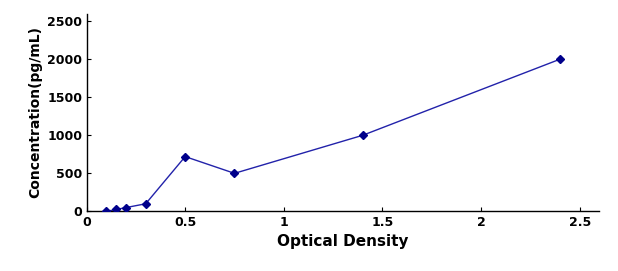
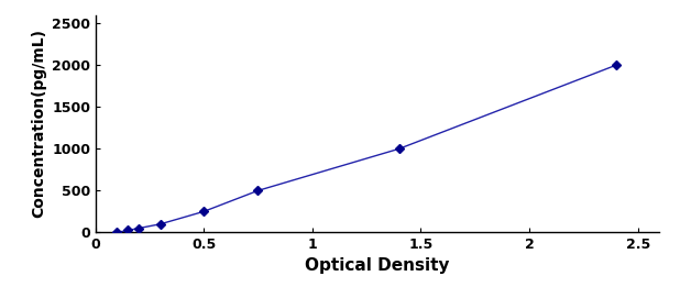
0.5: 720 -> 250
